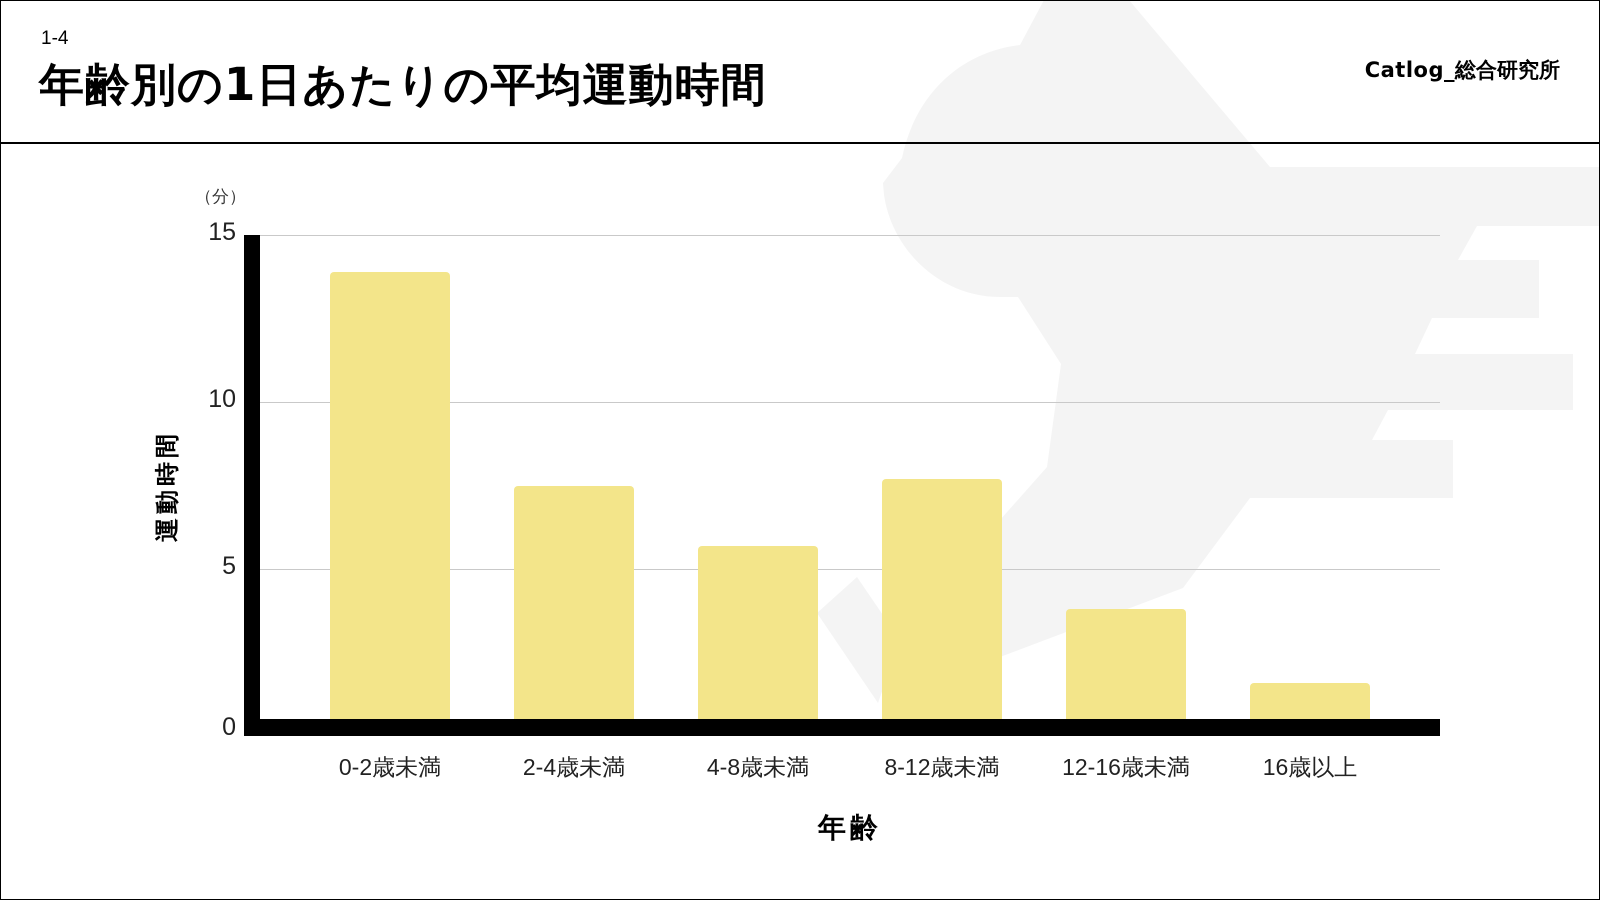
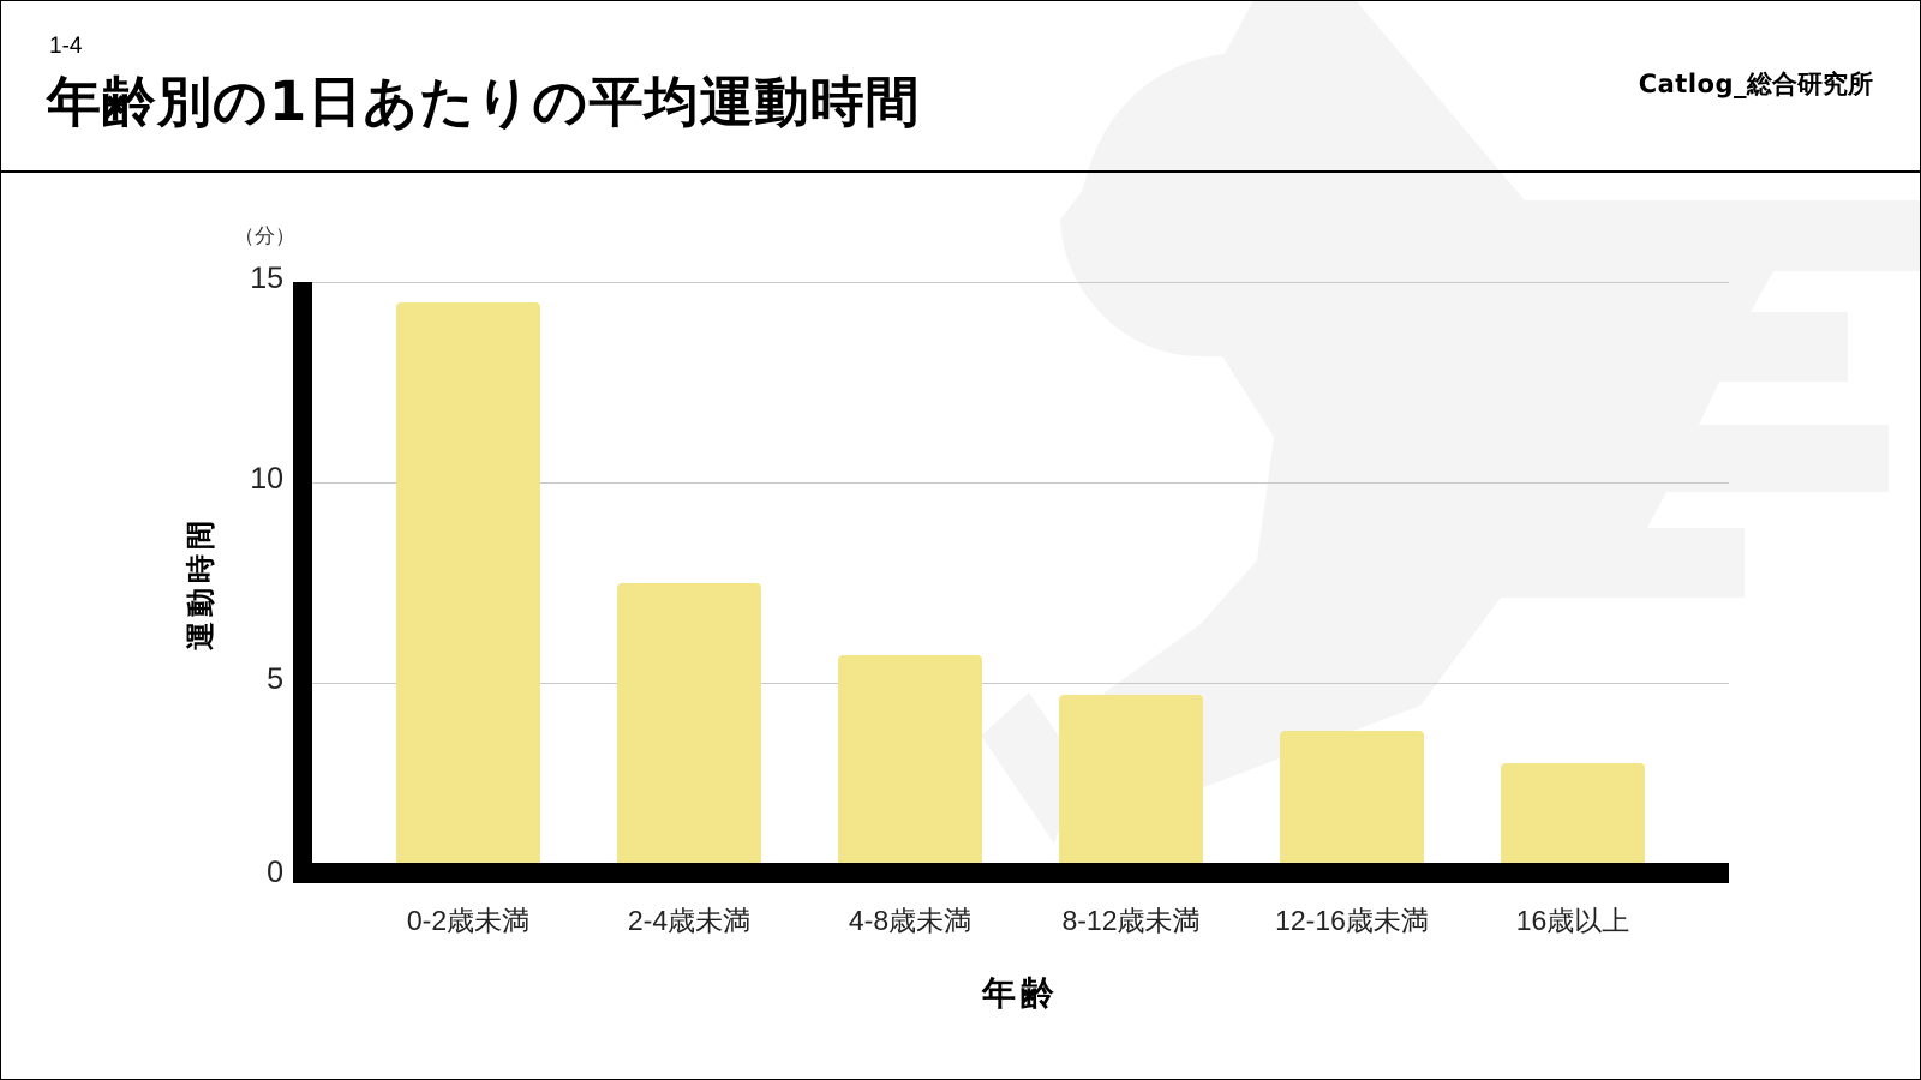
0-2歳未満: 13.9 -> 14.5
8-12歳未満: 7.7 -> 4.7
16歳以上: 1.6 -> 3.0
